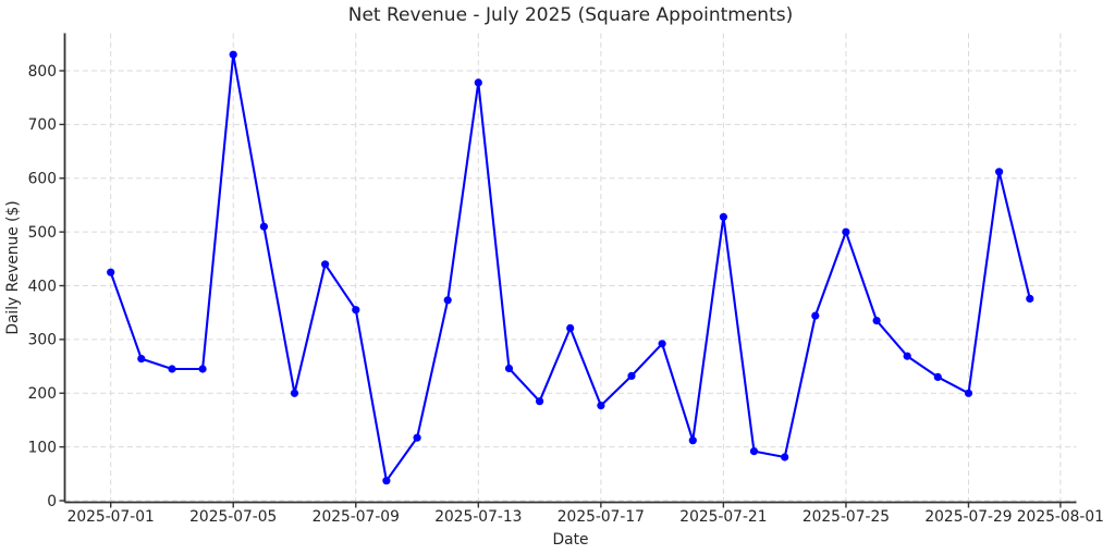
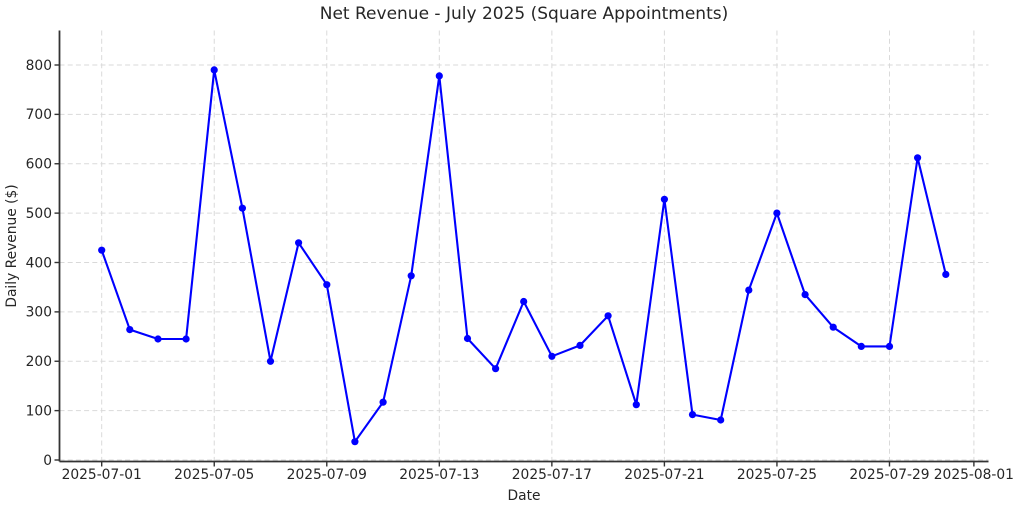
2025-07-05: 830 -> 790
2025-07-17: 180 -> 210
2025-07-29: 200 -> 230
